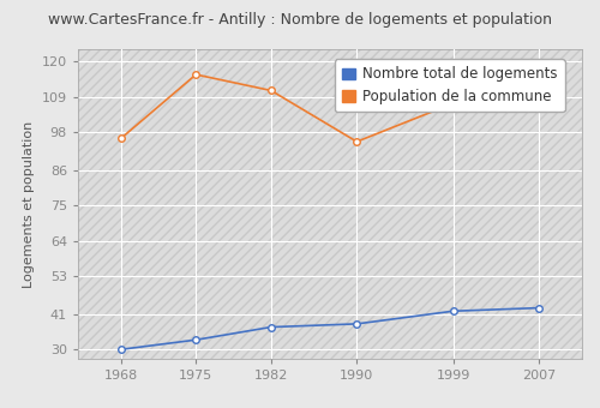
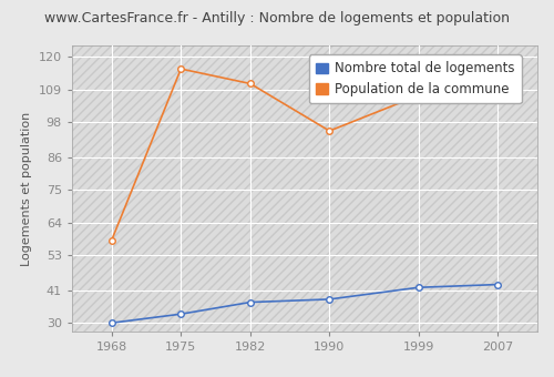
Population de la commune/1968: 96 -> 58
